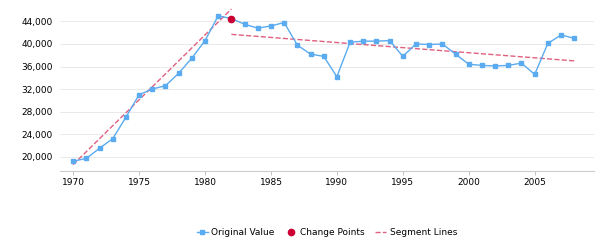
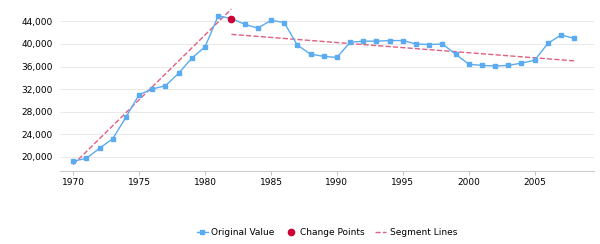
1980: 40,600 -> 39,500
1985: 43,200 -> 44,200
1990: 34,200 -> 37,600
1995: 37,800 -> 40,600
2005: 34,600 -> 37,100
